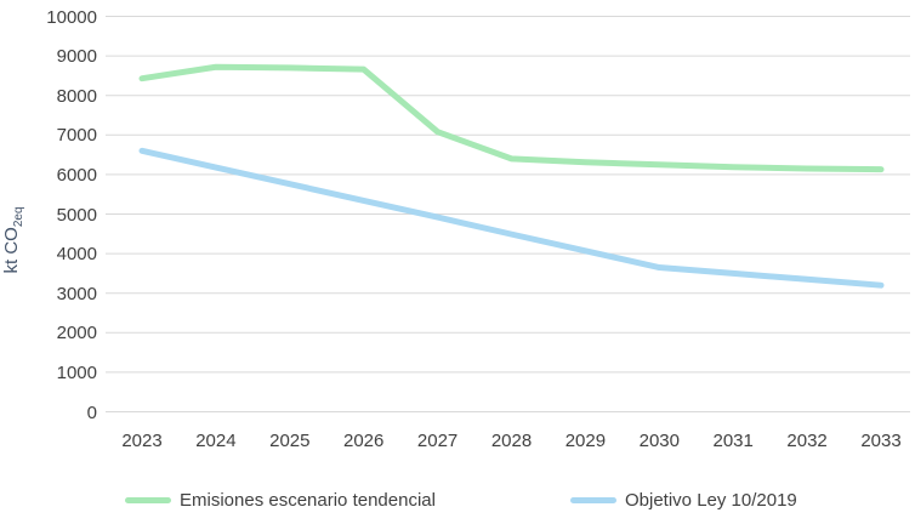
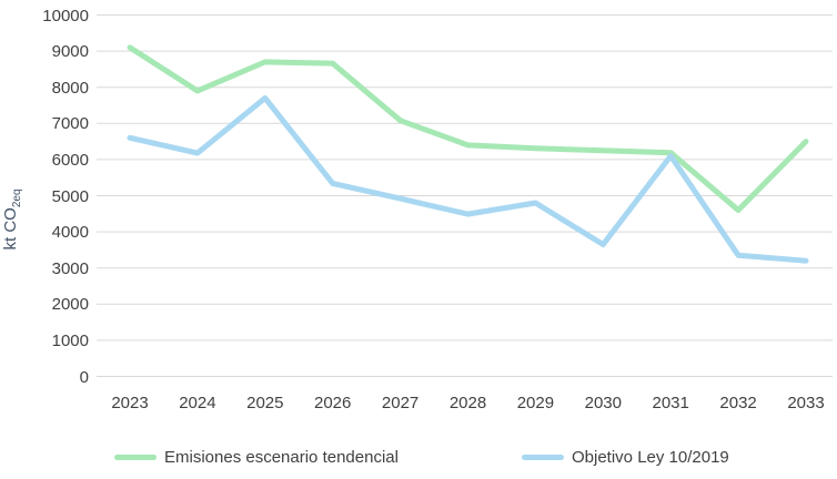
Emisiones escenario tendencial/2023: 8400 -> 9100
Emisiones escenario tendencial/2024: 8700 -> 7900
Objetivo Ley 10/2019/2025: 5800 -> 7700
Objetivo Ley 10/2019/2029: 4100 -> 4800
Objetivo Ley 10/2019/2031: 3500 -> 6100
Emisiones escenario tendencial/2032: 6200 -> 4600
Emisiones escenario tendencial/2033: 6100 -> 6500
